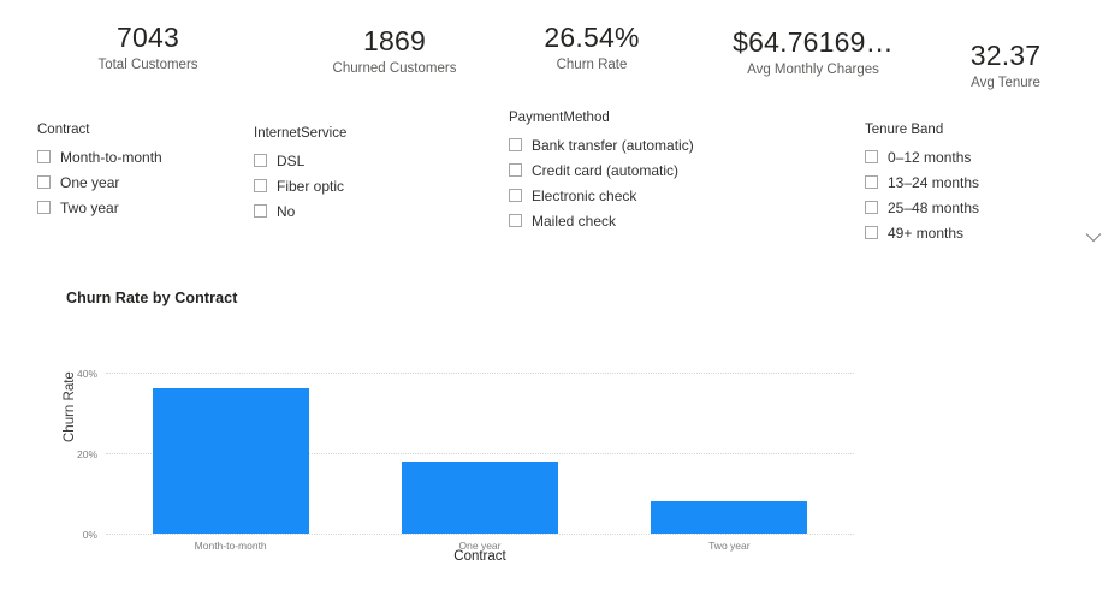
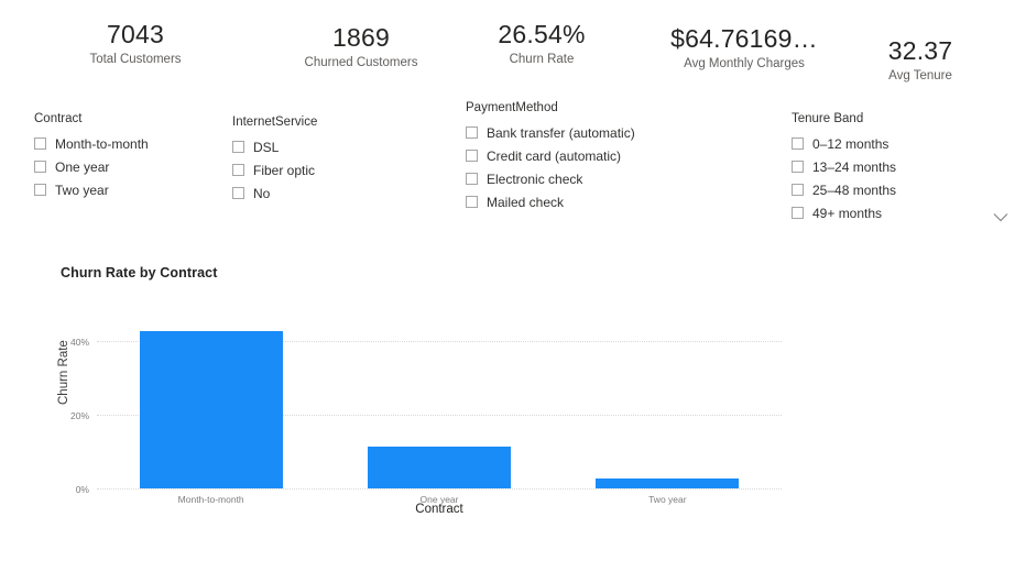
Month-to-month: 36% -> 43%
One year: 18% -> 11%
Two year: 8% -> 3%
